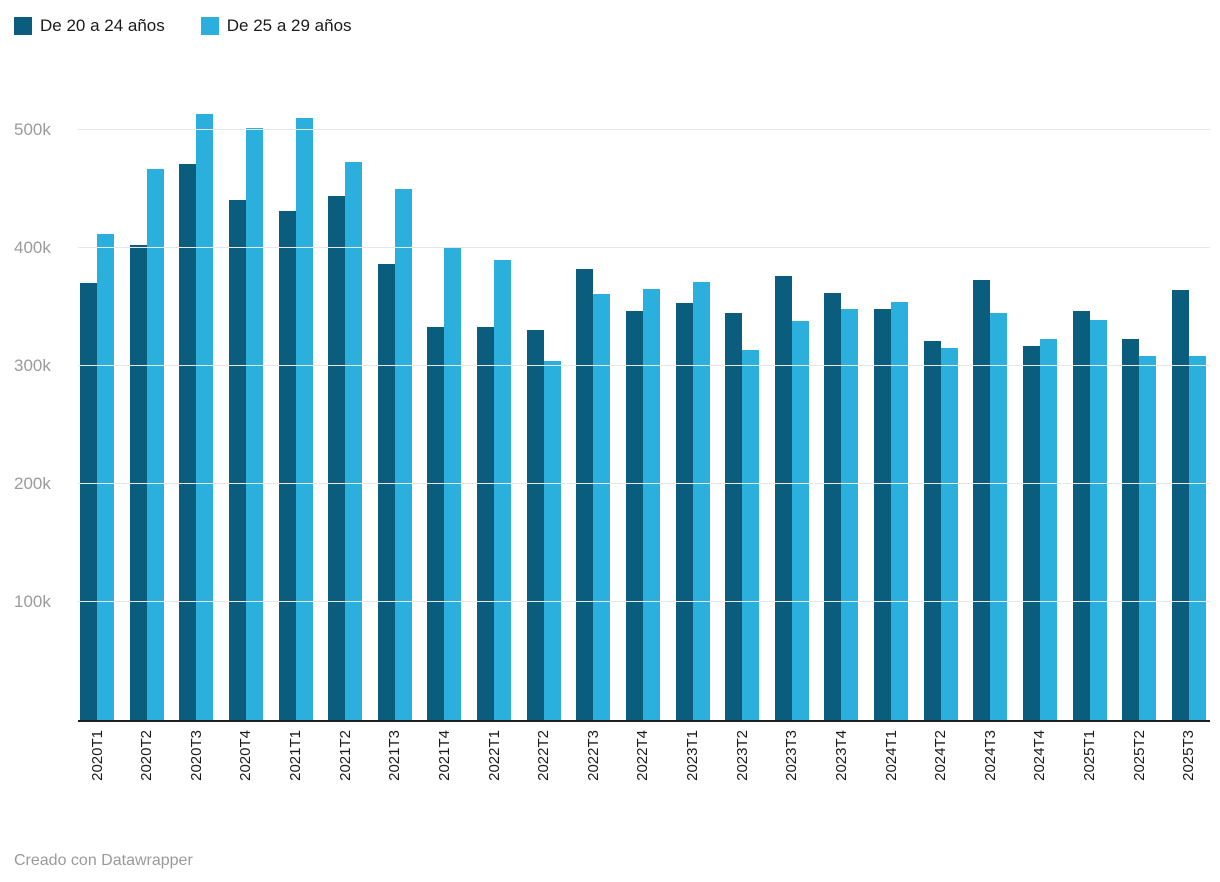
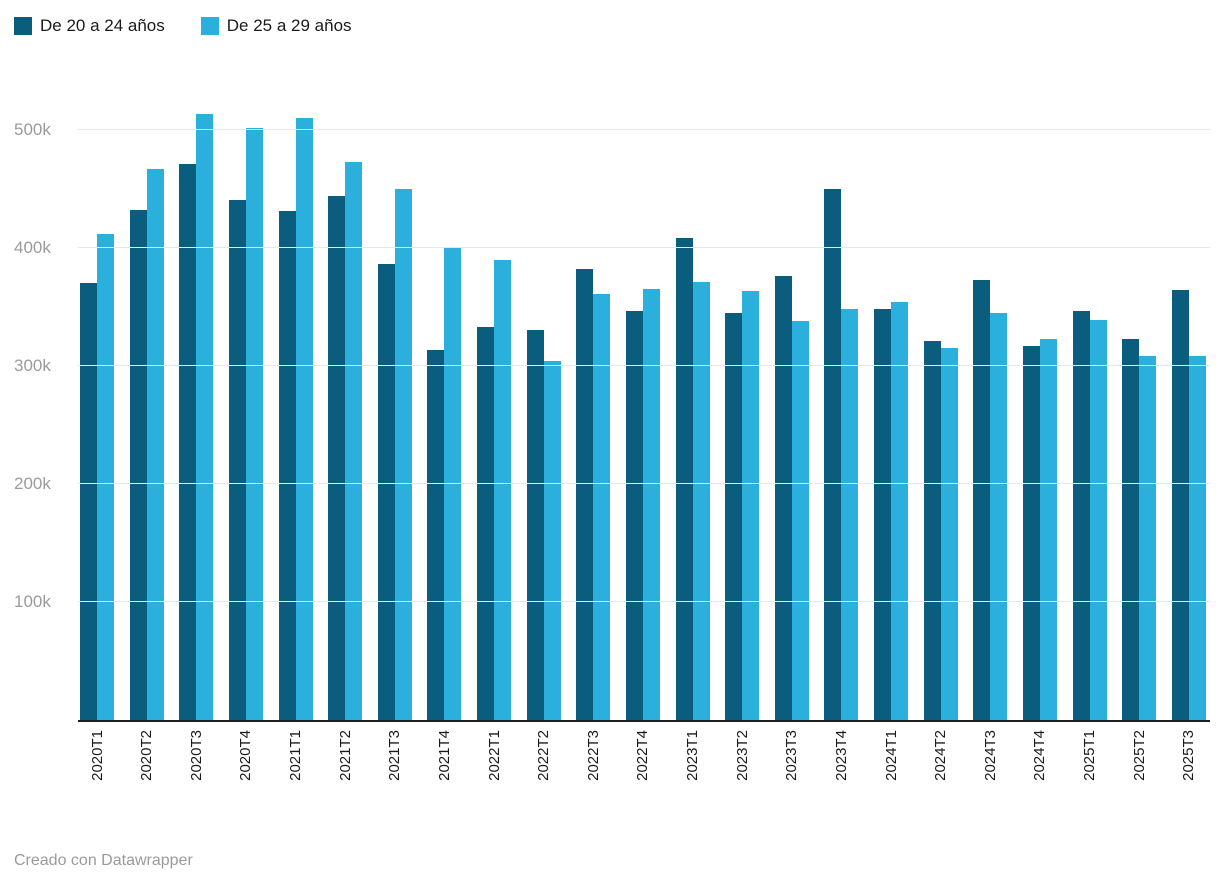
De 20 a 24 años/2020T2: 402k -> 432k
De 20 a 24 años/2021T4: 333k -> 313k
De 20 a 24 años/2023T1: 353k -> 408k
De 25 a 29 años/2023T2: 313k -> 363k
De 20 a 24 años/2023T4: 362k -> 450k
